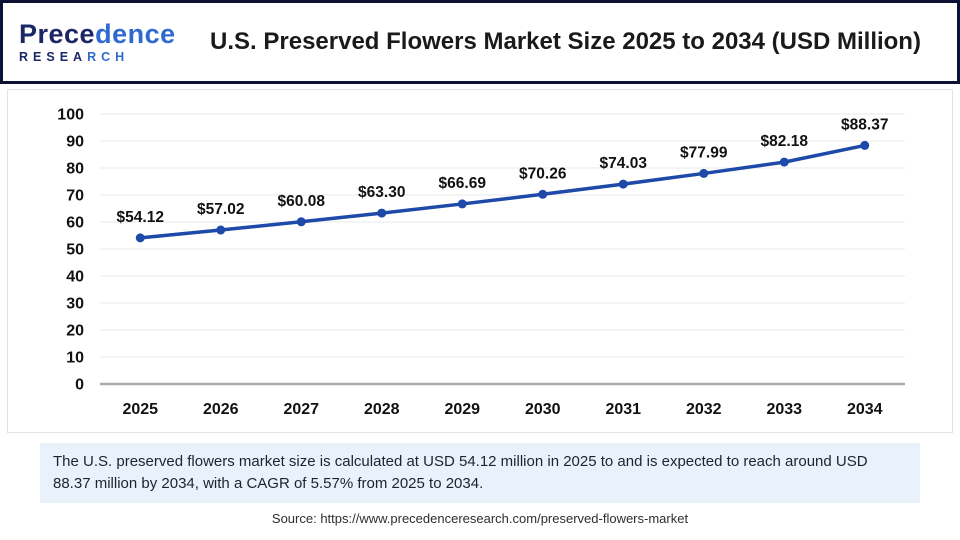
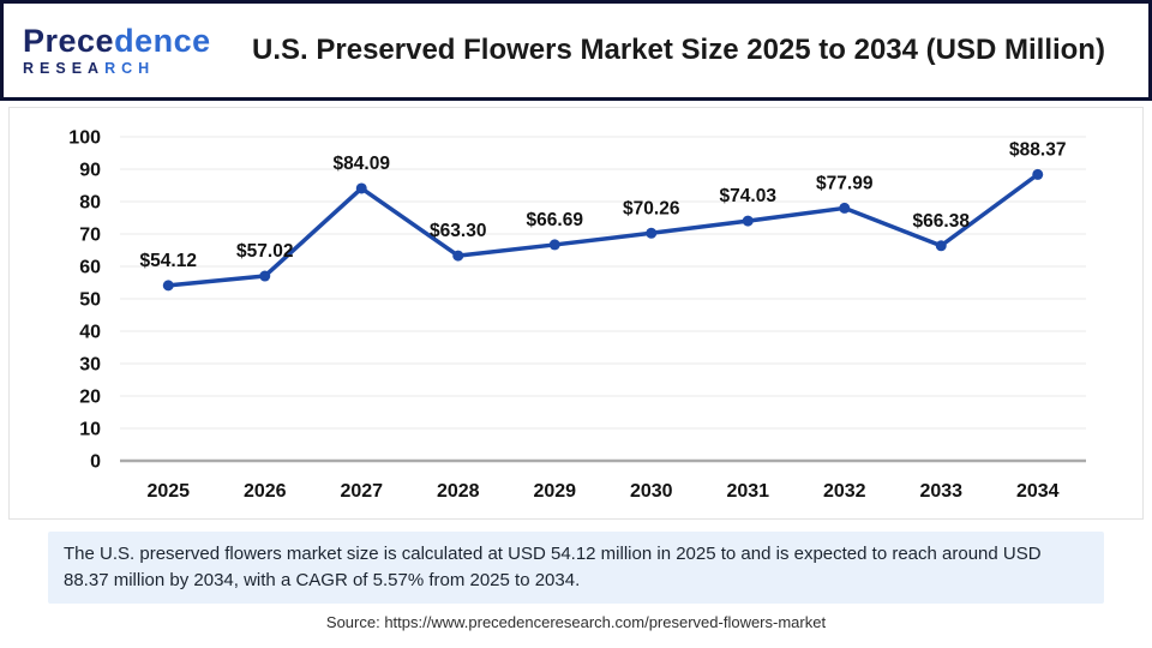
2027: $60.08 -> $84.09
2033: $82.18 -> $66.38
